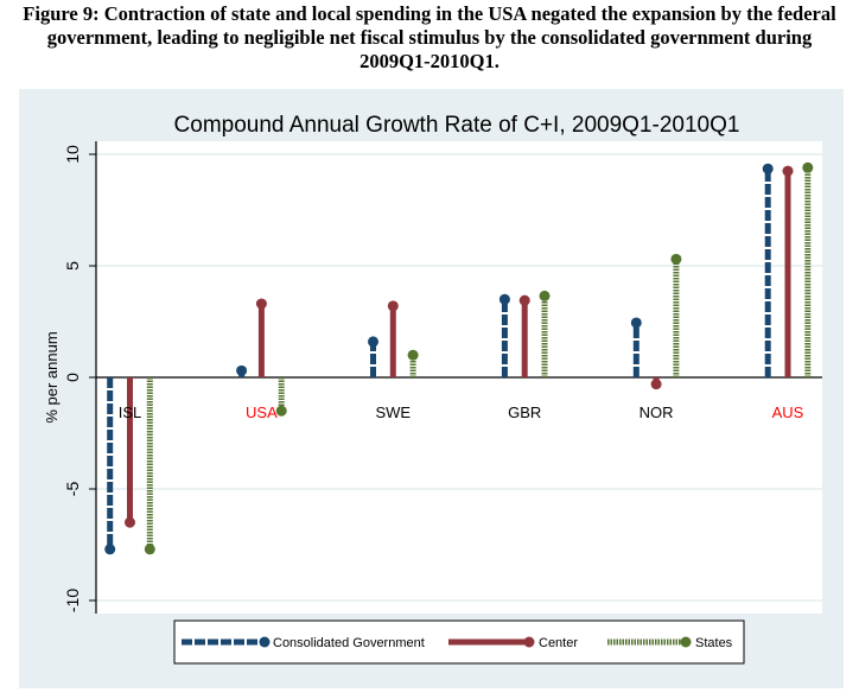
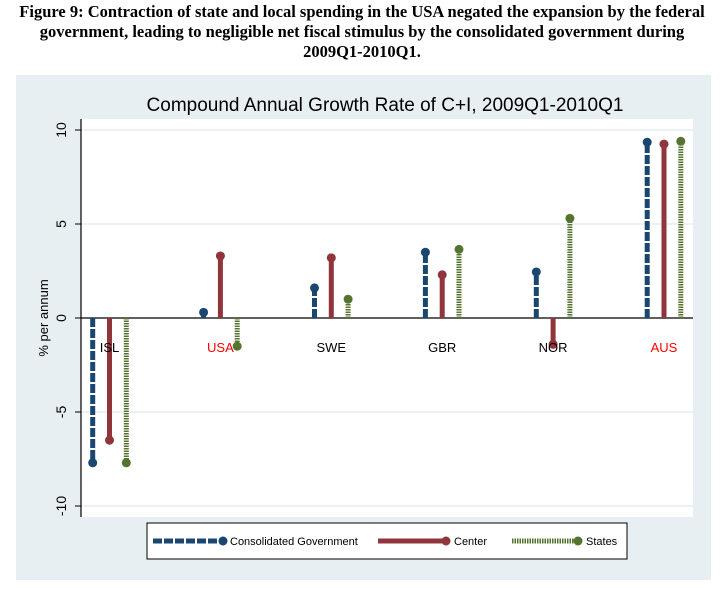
Center/GBR: 3.5 -> 2.3
Center/NOR: -0.3 -> -1.4
